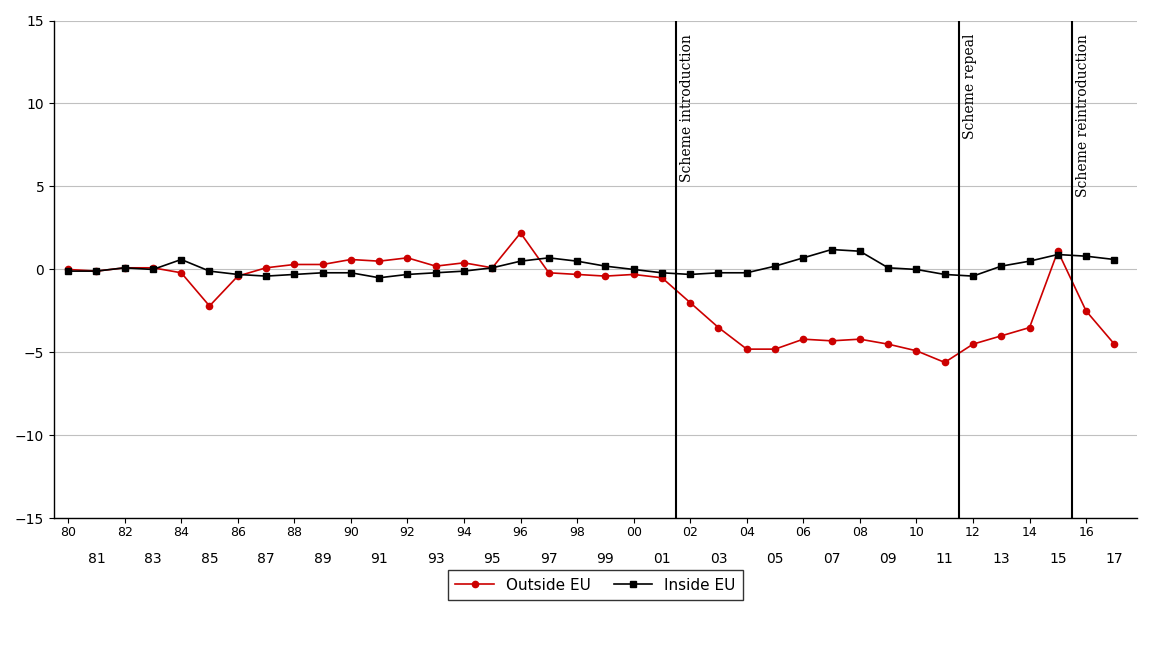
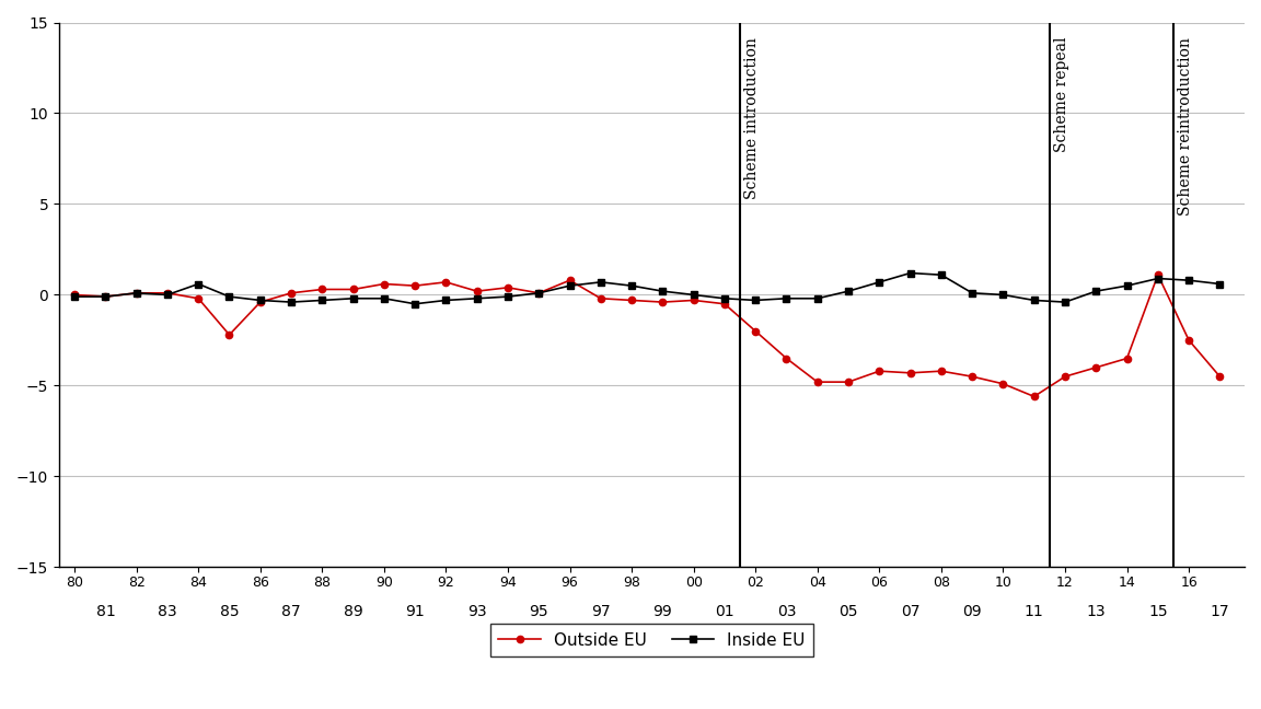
Outside EU/96: 2.2 -> 0.8
